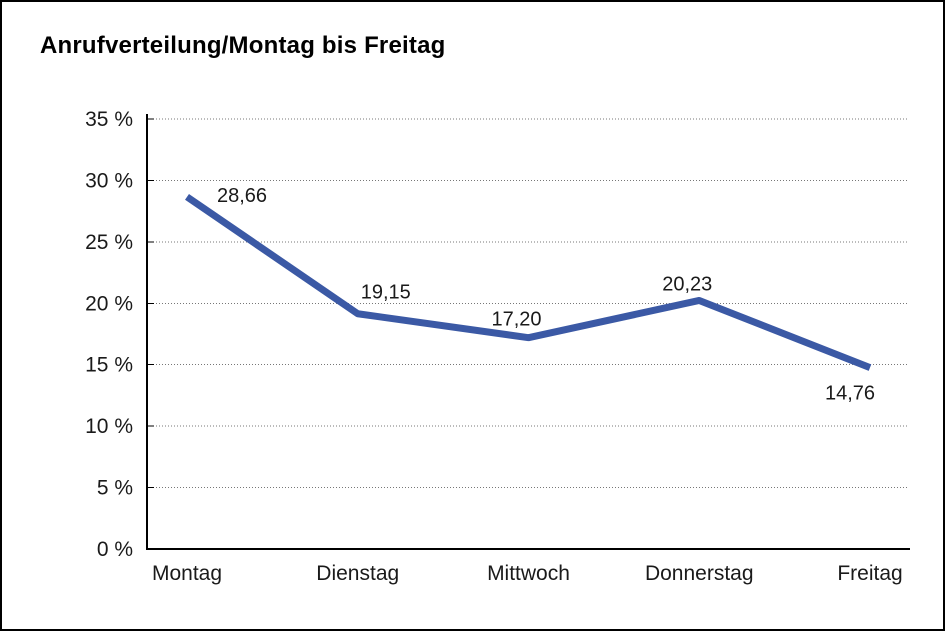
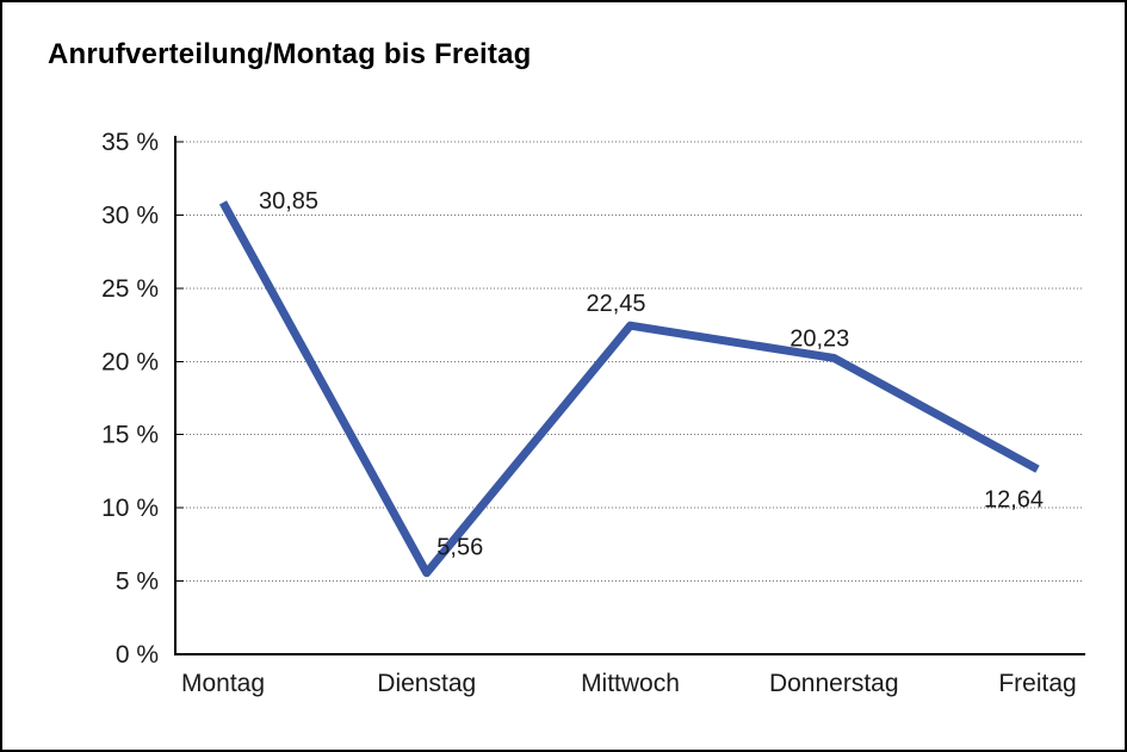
Montag: 28,66 -> 30,85
Dienstag: 19,15 -> 5,56
Mittwoch: 17,20 -> 22,45
Freitag: 14,76 -> 12,64
